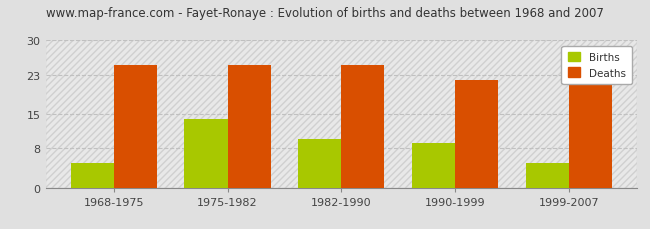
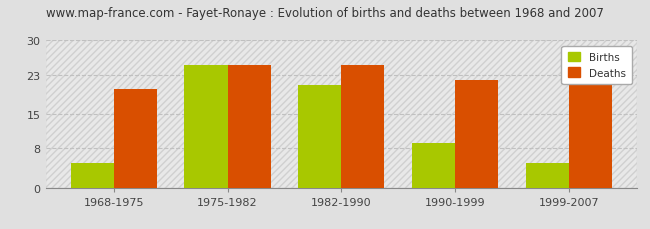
Deaths/1968-1975: 25 -> 20
Births/1975-1982: 14 -> 25
Births/1982-1990: 10 -> 21
